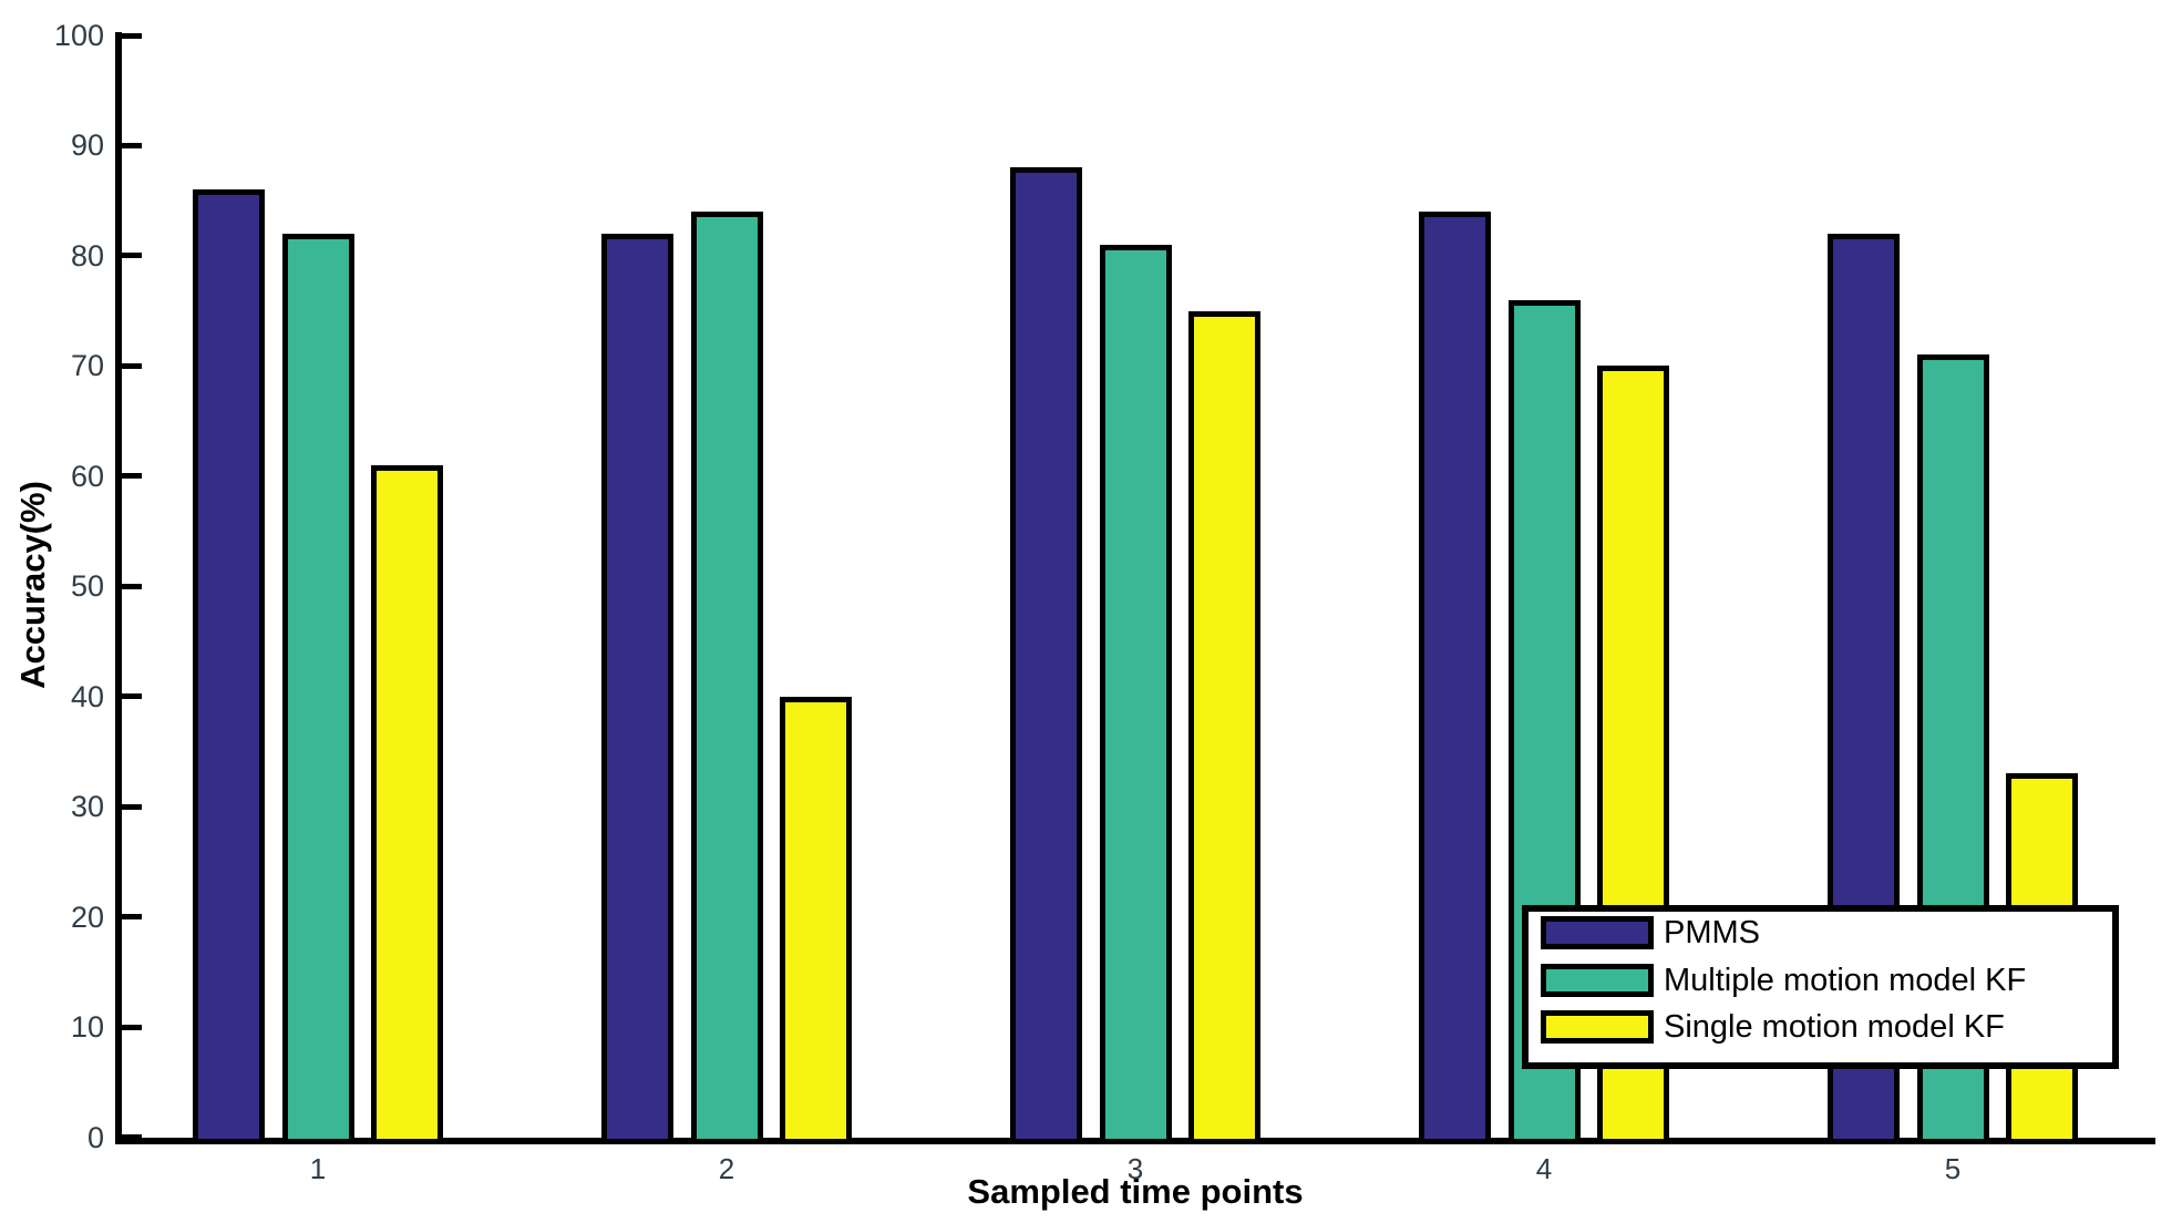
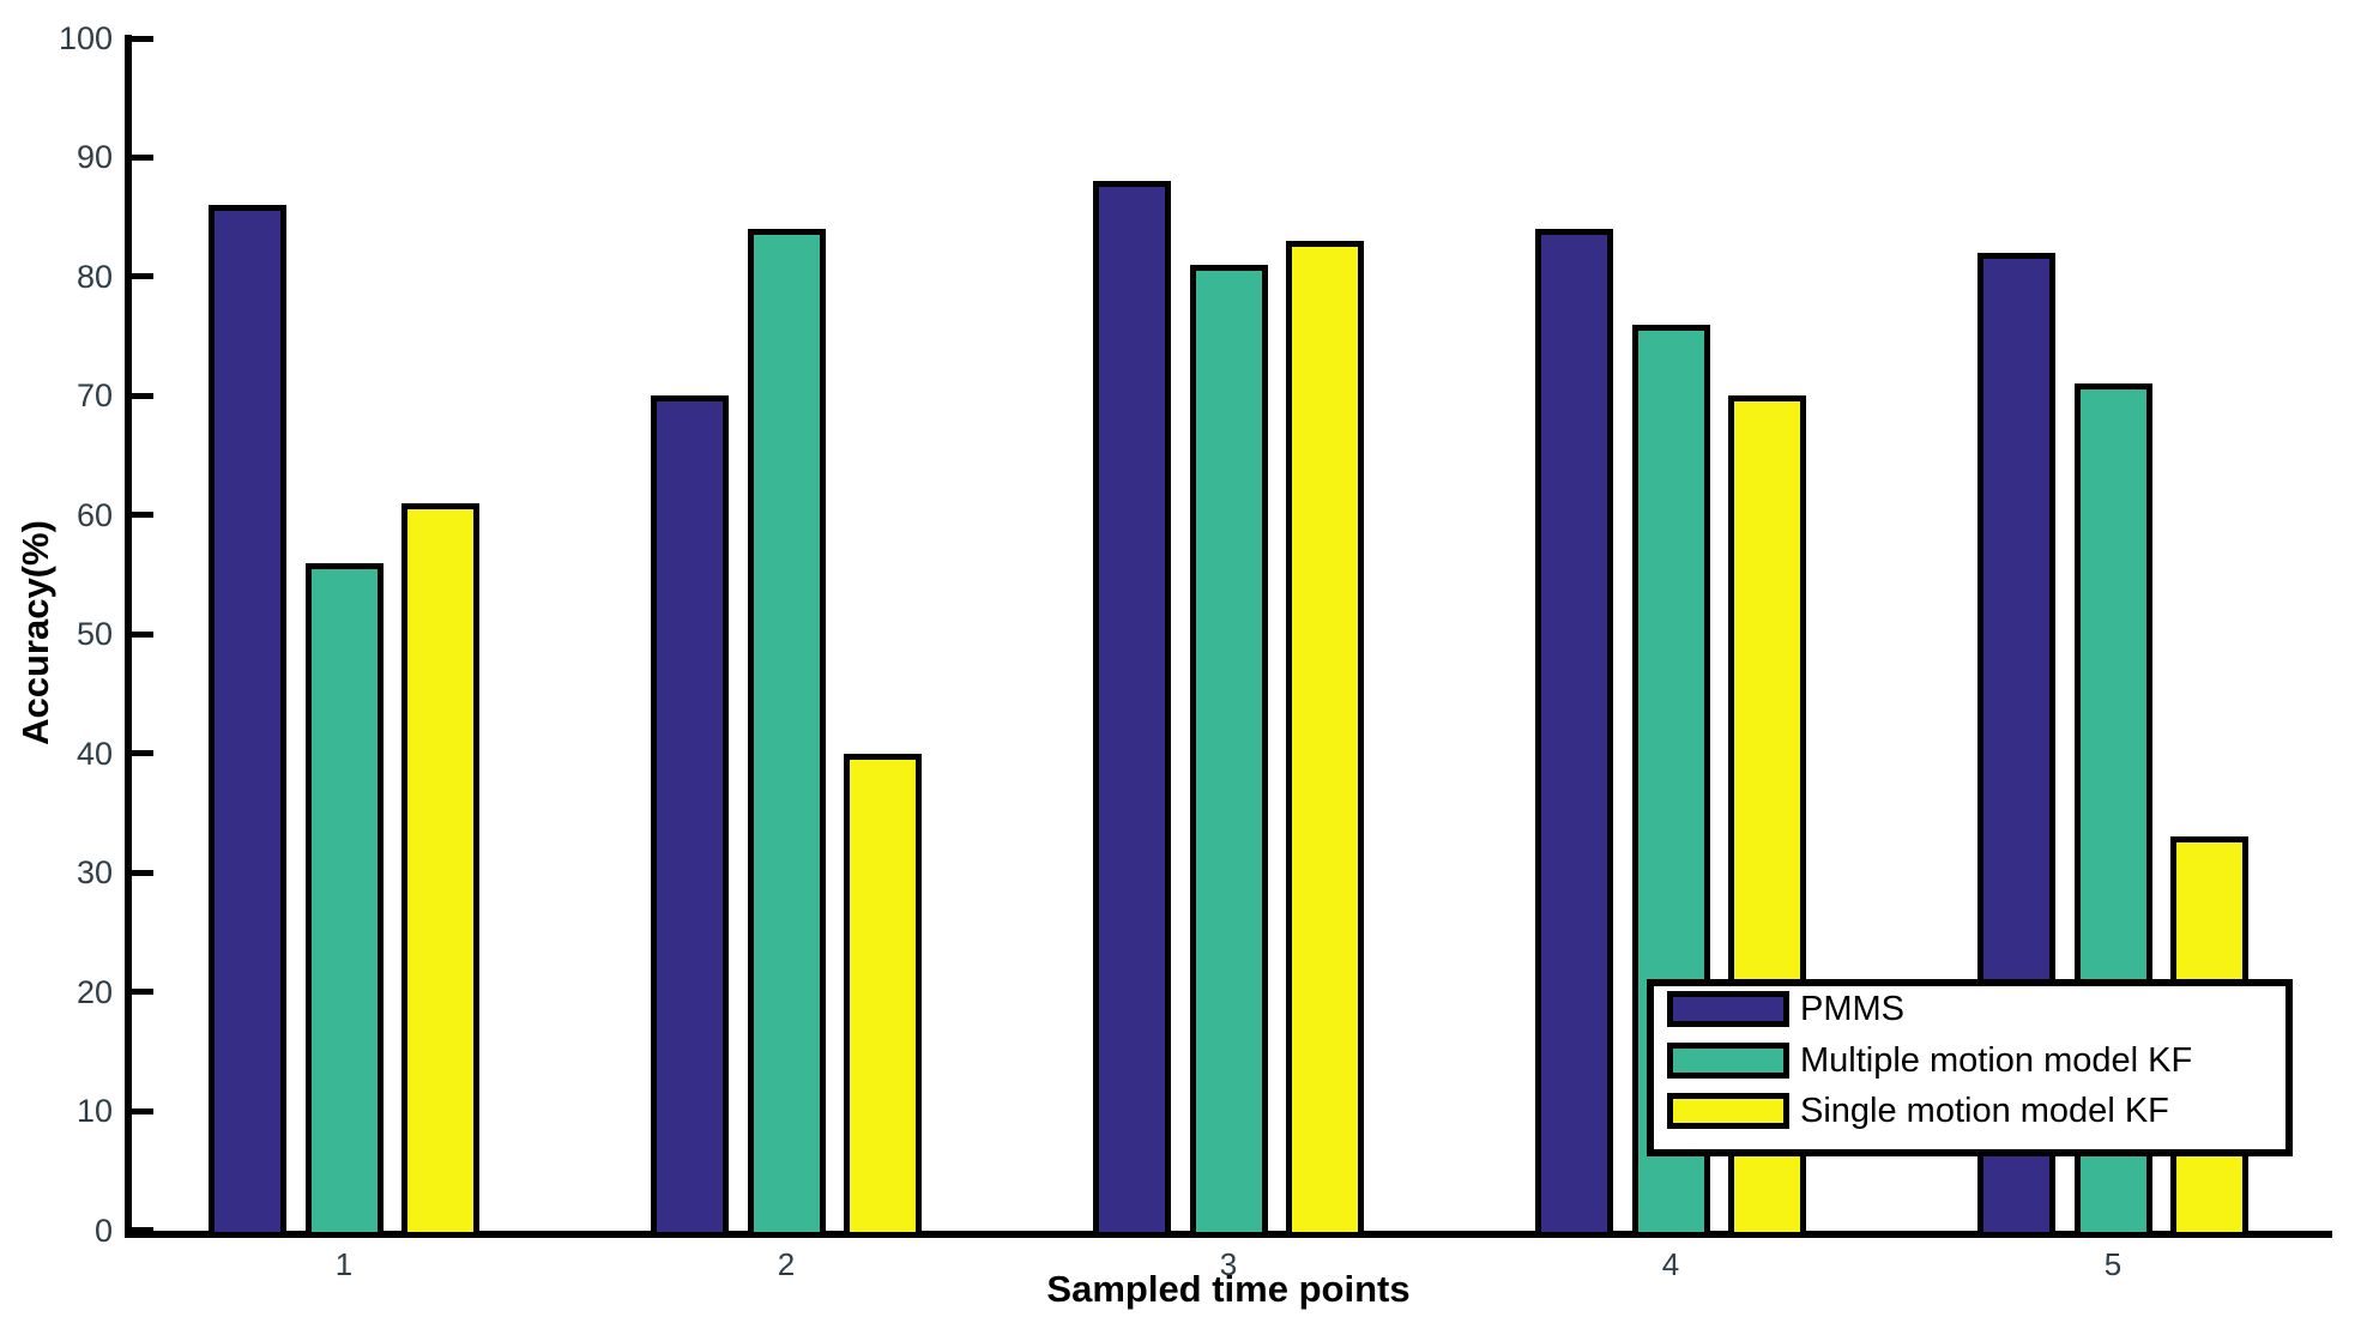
Multiple motion model KF/1: 82 -> 56
PMMS/2: 82 -> 70
Single motion model KF/3: 75 -> 83
